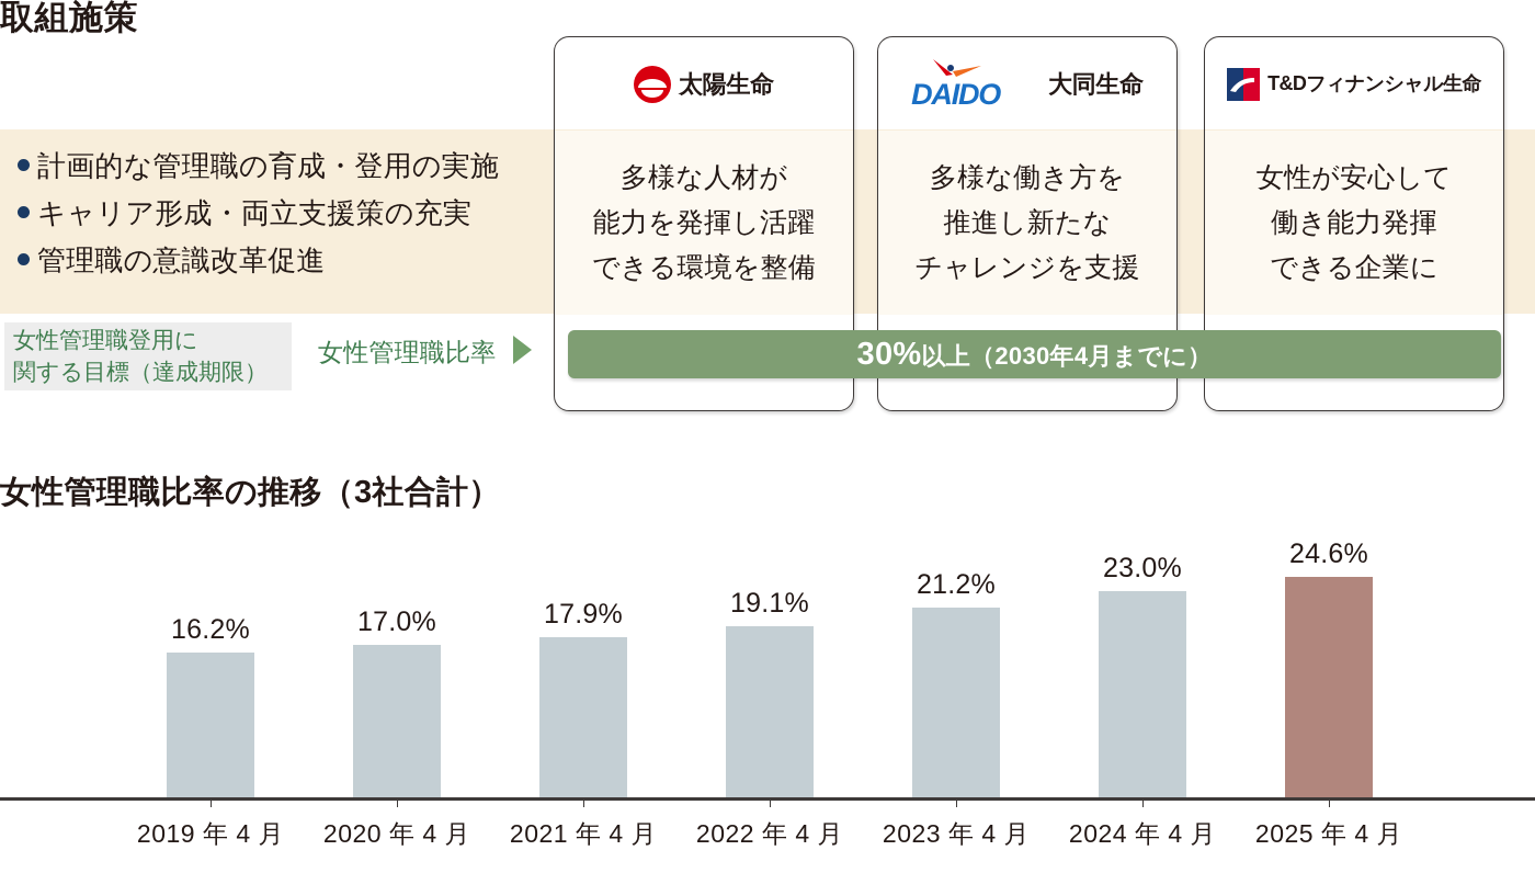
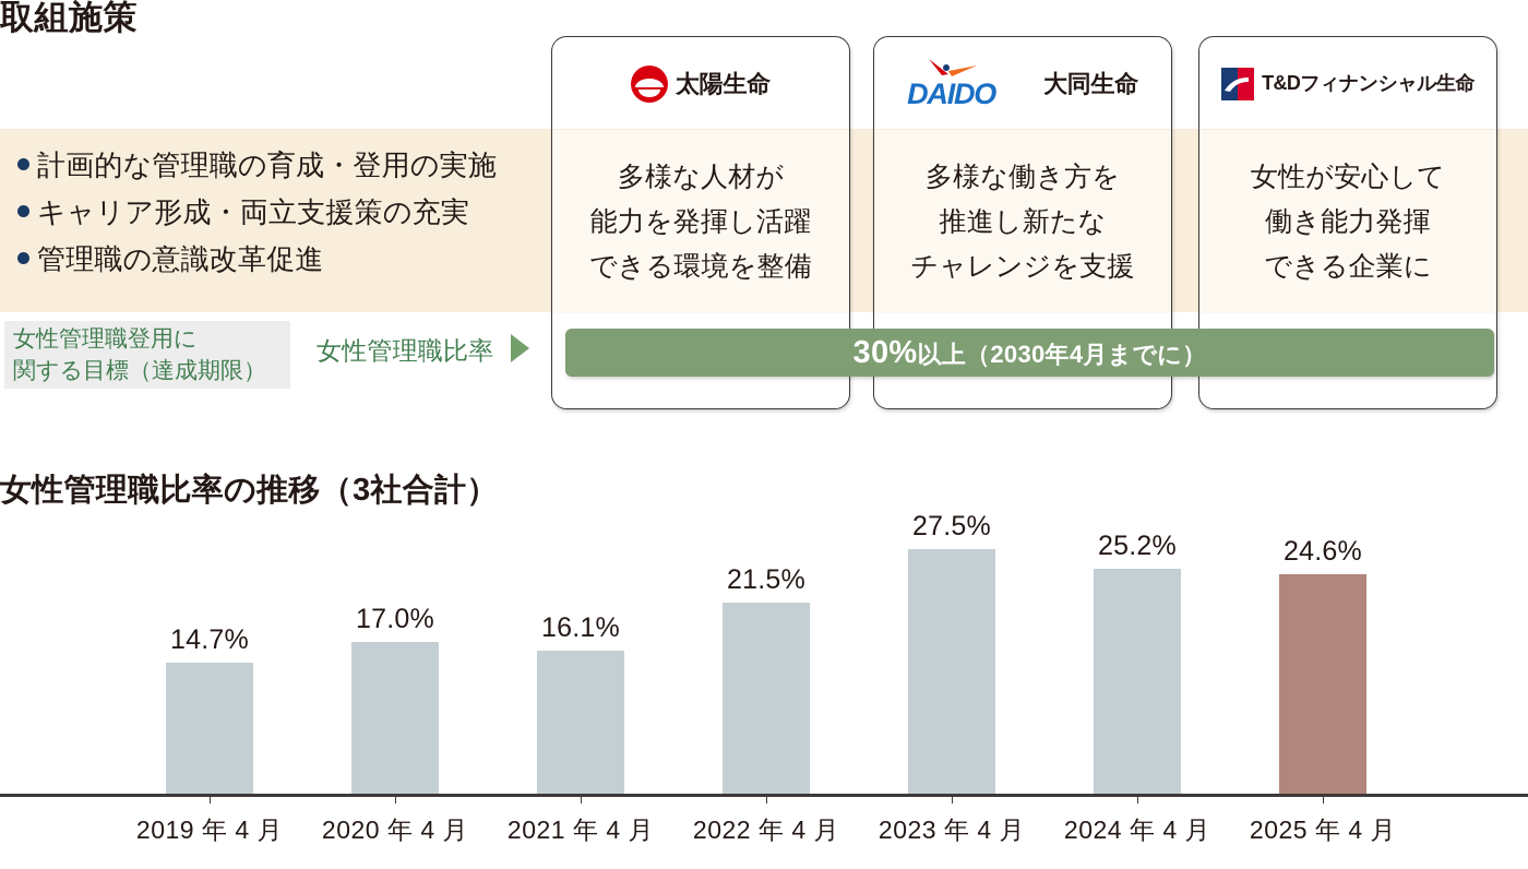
2019 年 4 月: 16.2% -> 14.7%
2021 年 4 月: 17.9% -> 16.1%
2022 年 4 月: 19.1% -> 21.5%
2023 年 4 月: 21.2% -> 27.5%
2024 年 4 月: 23.0% -> 25.2%
